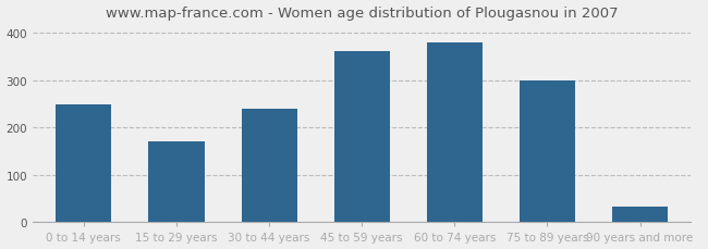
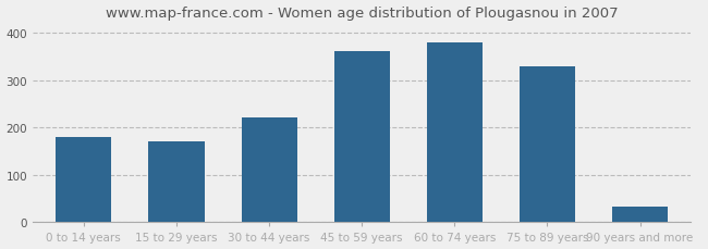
0 to 14 years: 250 -> 180
30 to 44 years: 240 -> 222
75 to 89 years: 300 -> 330
